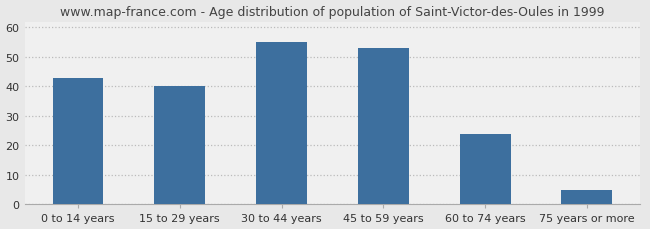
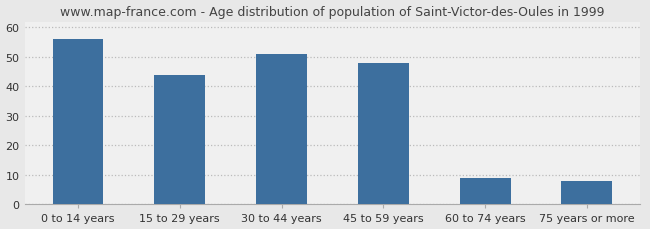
0 to 14 years: 43 -> 56
15 to 29 years: 40 -> 44
30 to 44 years: 55 -> 51
45 to 59 years: 53 -> 48
60 to 74 years: 24 -> 9
75 years or more: 5 -> 8
